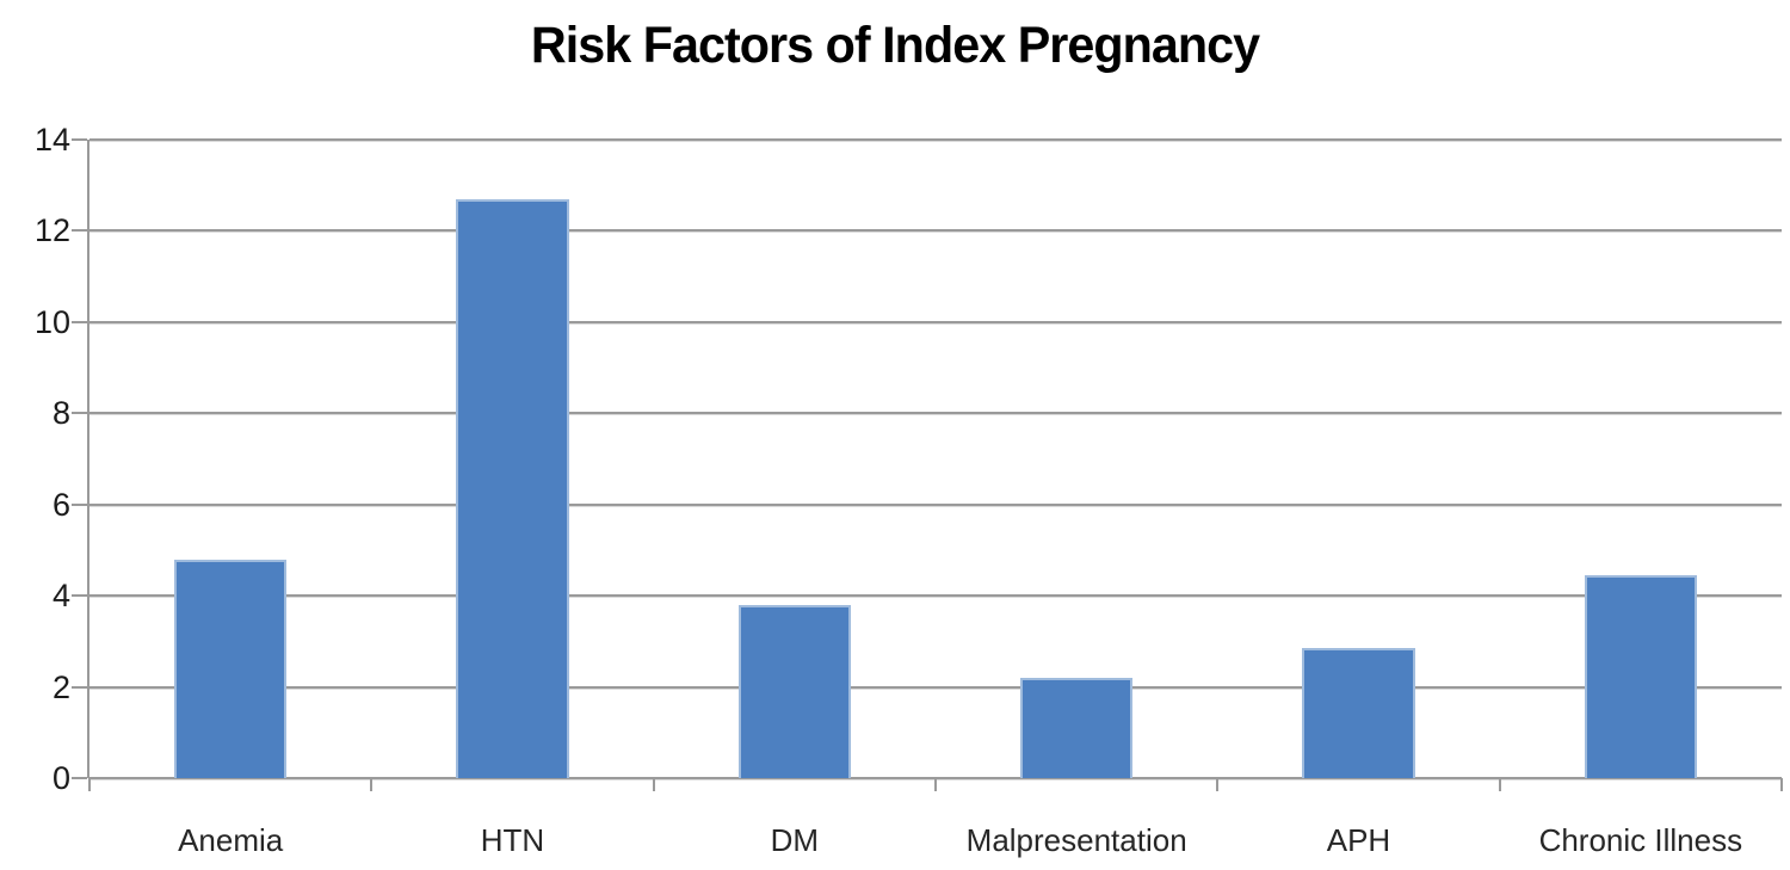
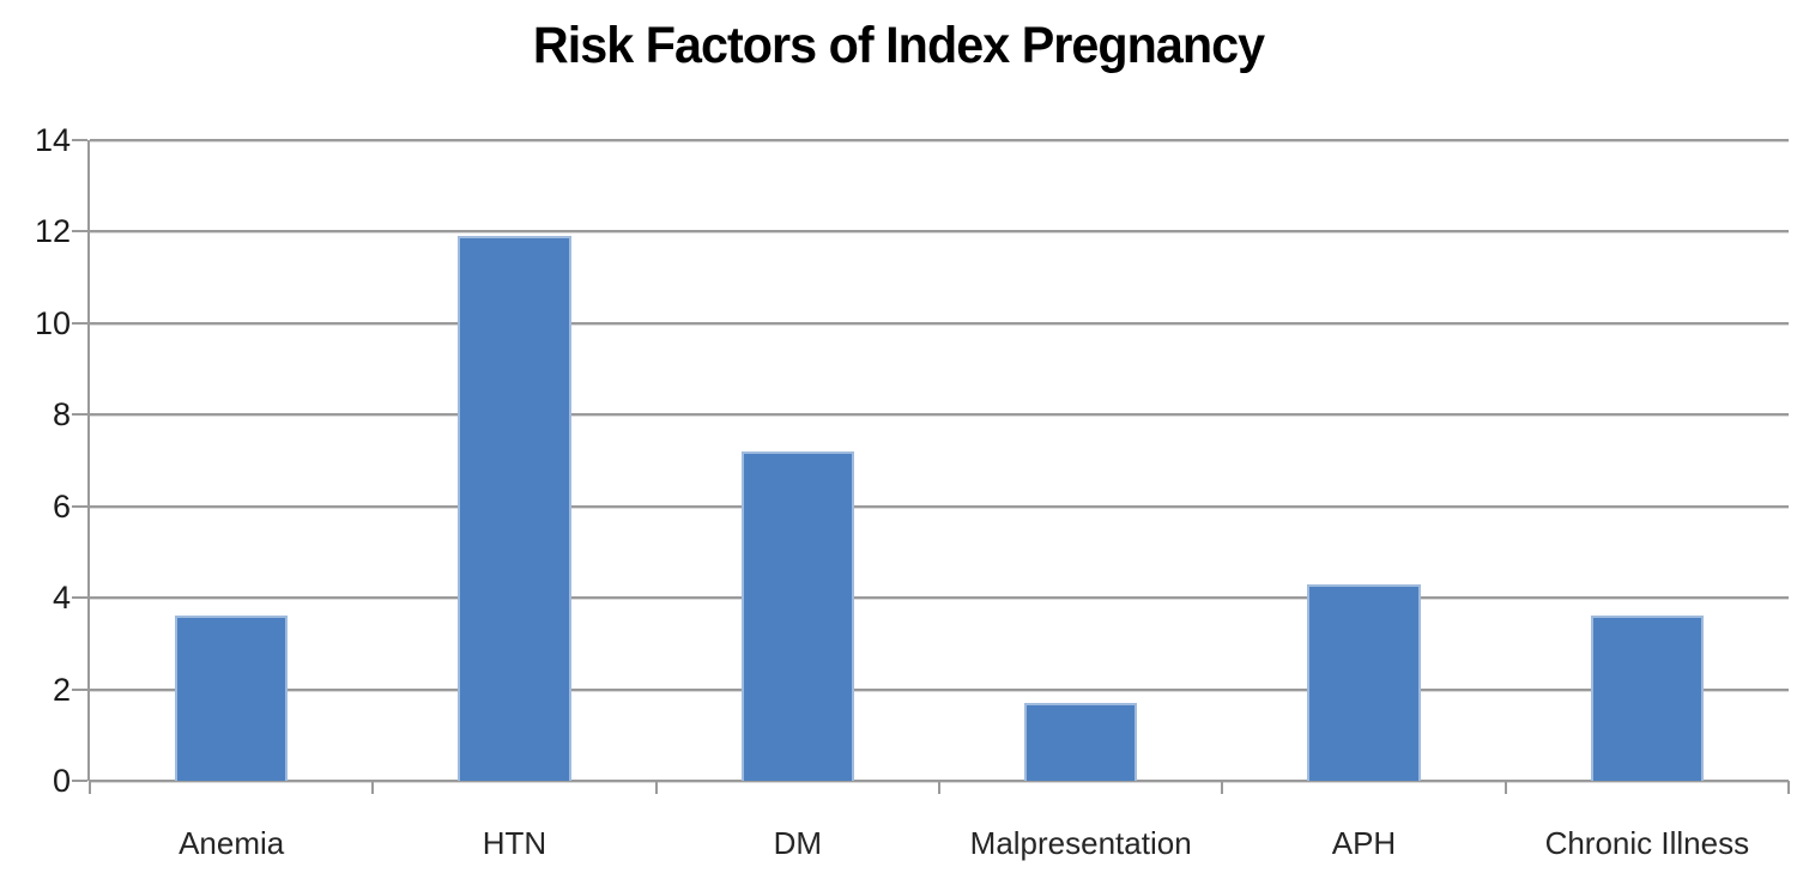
Anemia: 4.8 -> 3.6
HTN: 12.7 -> 11.9
DM: 3.8 -> 7.2
Malpresentation: 2.2 -> 1.7
APH: 2.9 -> 4.3
Chronic Illness: 4.5 -> 3.6
